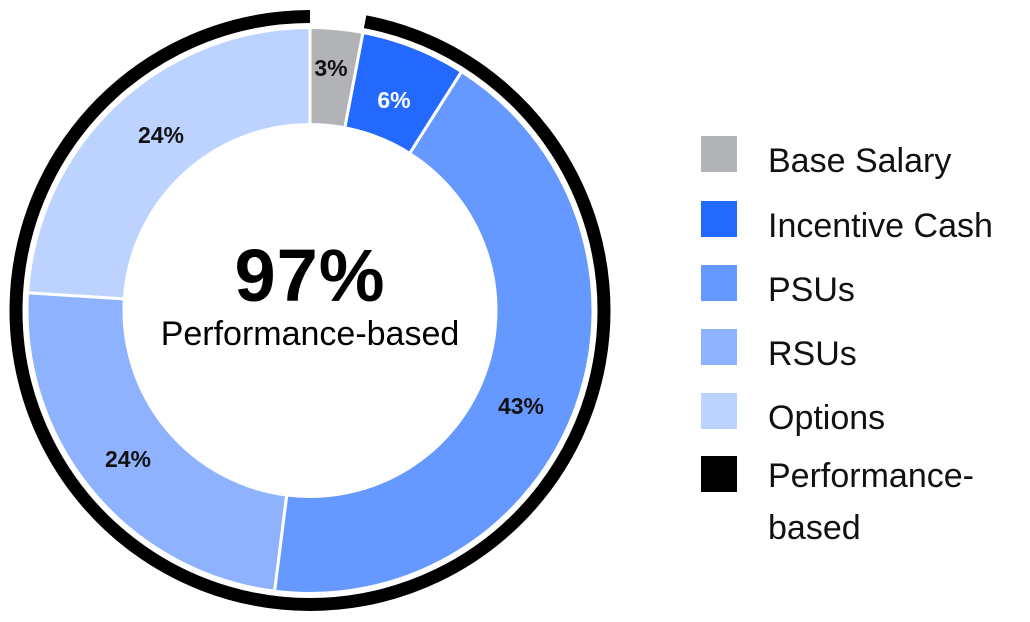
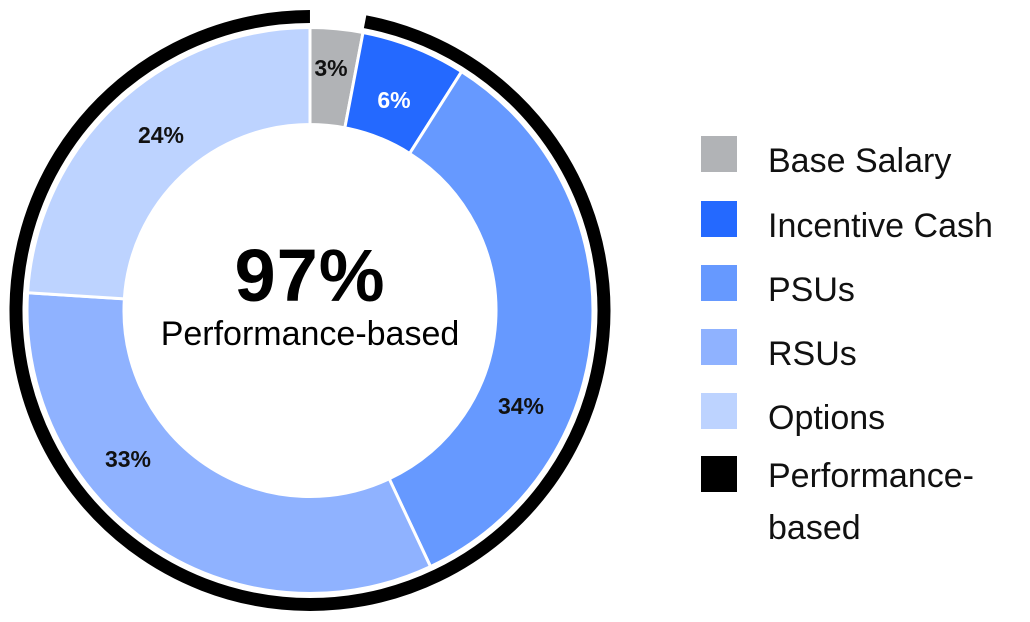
PSUs: 43% -> 34%
RSUs: 24% -> 33%
